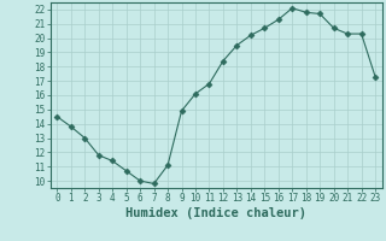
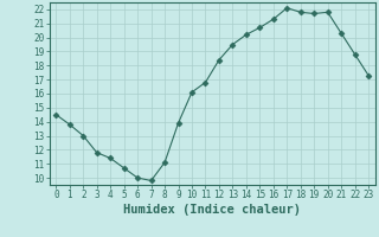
9: 14.9 -> 13.9
20: 20.7 -> 21.8
22: 20.3 -> 18.8
